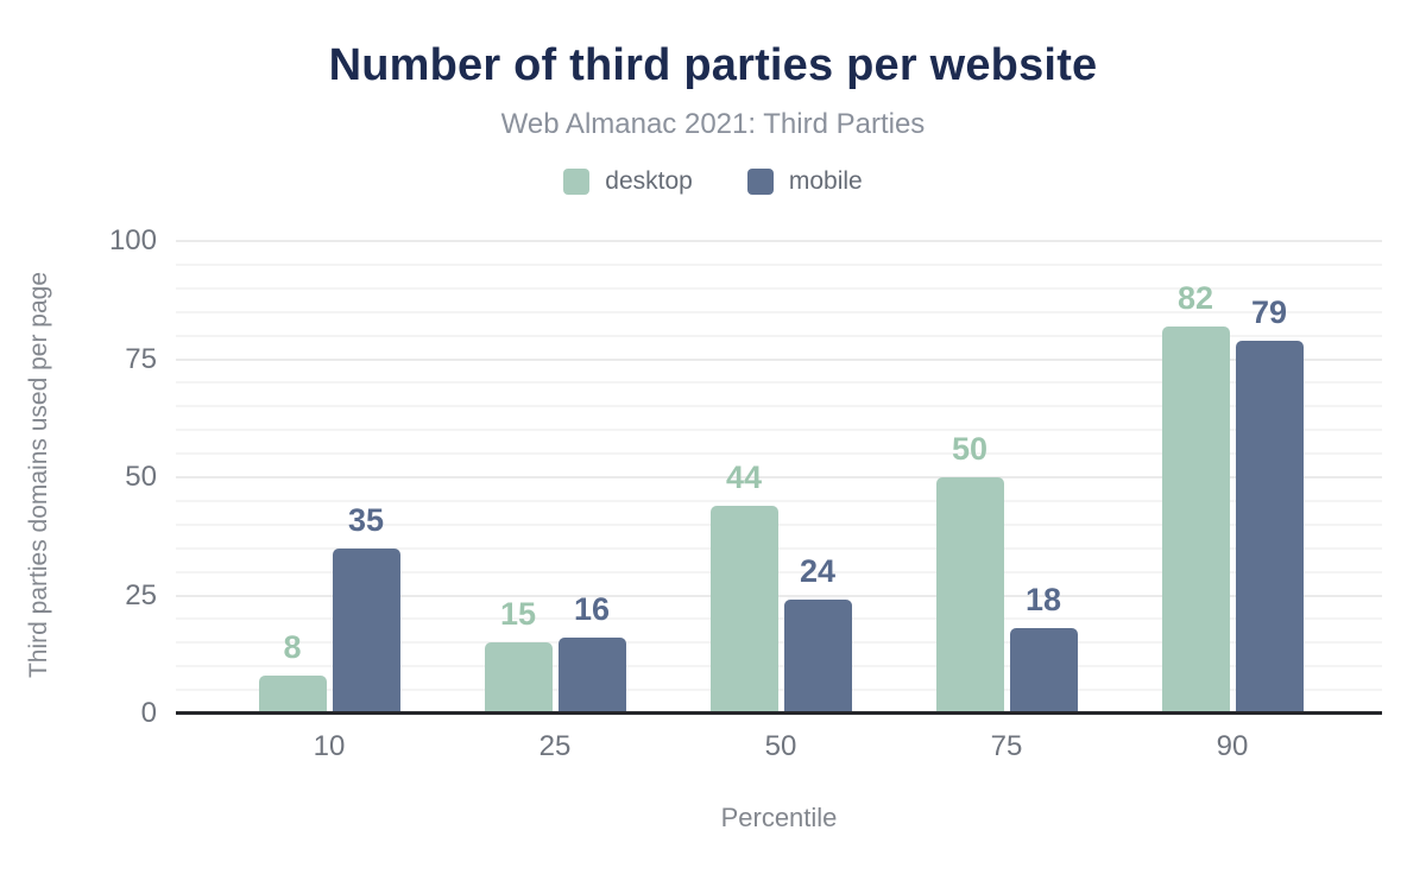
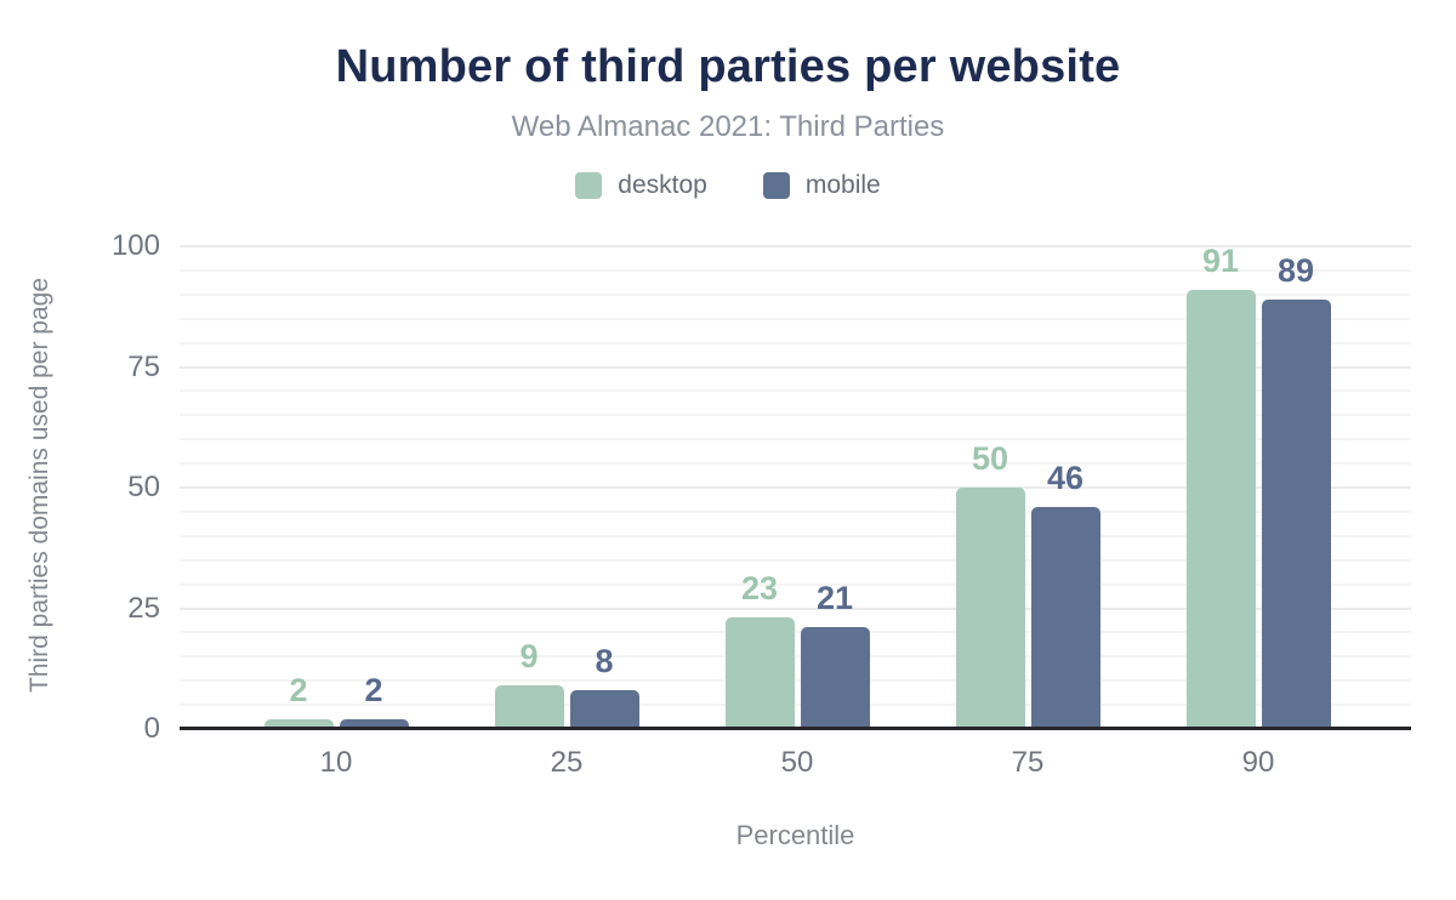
desktop/10: 8 -> 2
mobile/10: 35 -> 2
desktop/25: 15 -> 9
mobile/25: 16 -> 8
desktop/50: 44 -> 23
mobile/50: 24 -> 21
mobile/75: 18 -> 46
desktop/90: 82 -> 91
mobile/90: 79 -> 89
